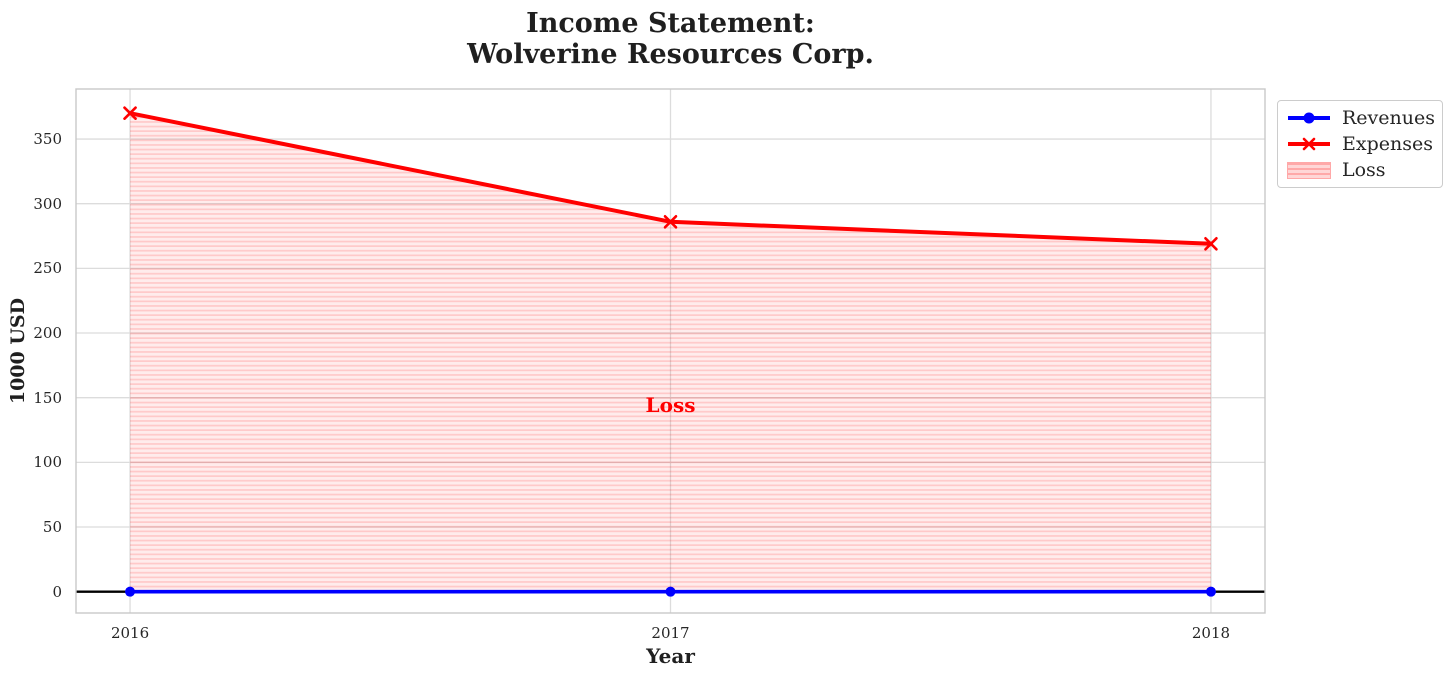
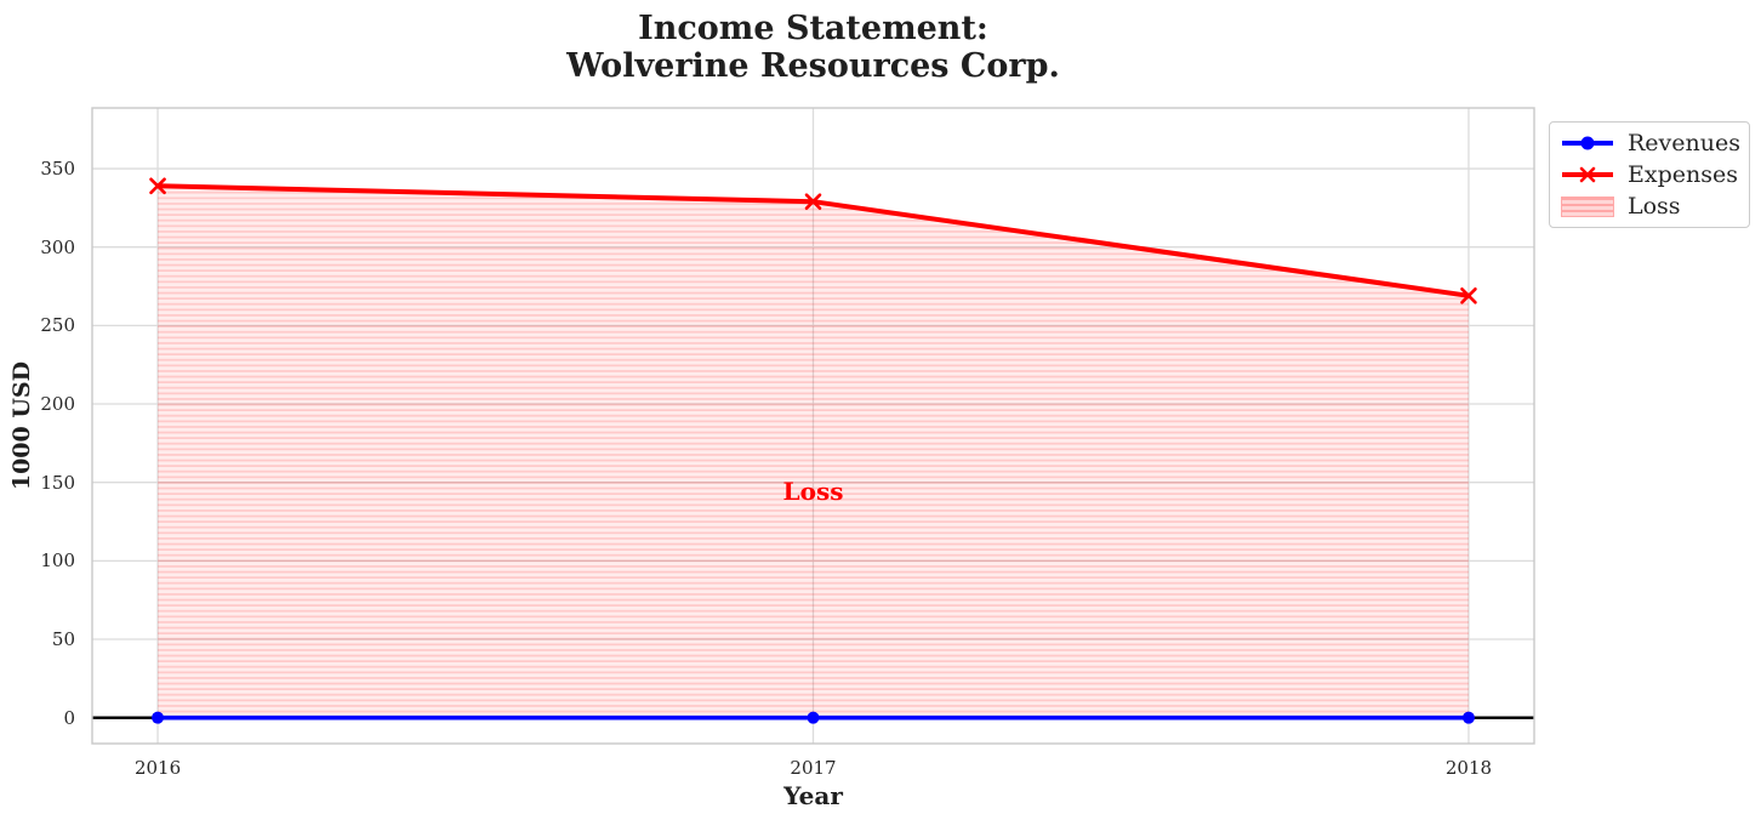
Expenses/2016: 370 -> 339
Expenses/2017: 286 -> 329
